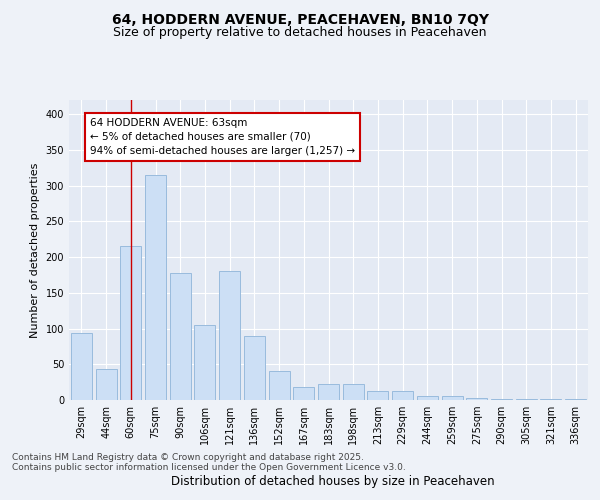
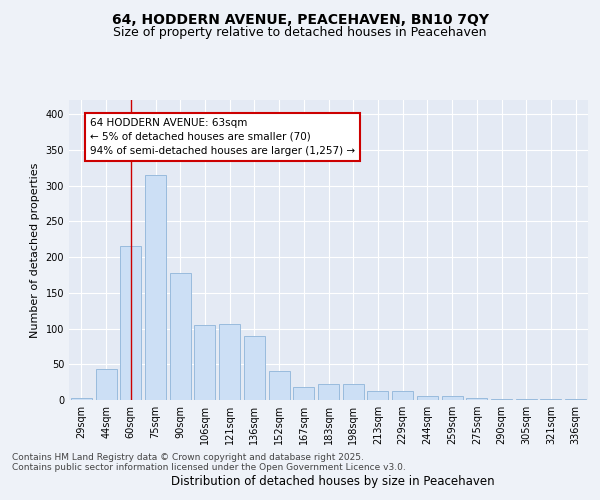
29sqm: 94 -> 3
121sqm: 180 -> 106
